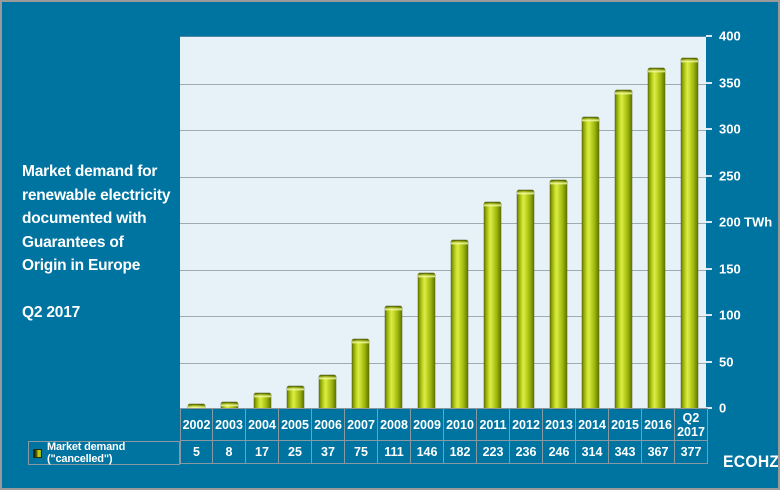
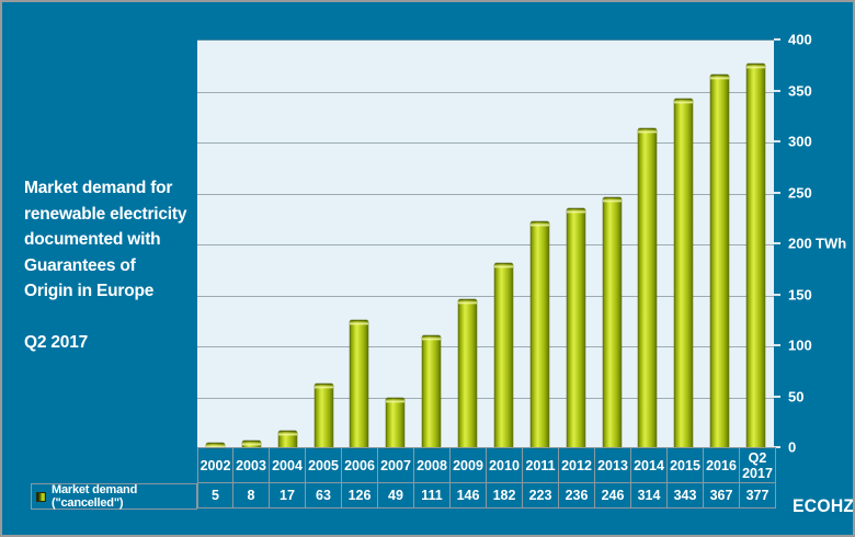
2005: 25 -> 63
2006: 37 -> 126
2007: 75 -> 49
